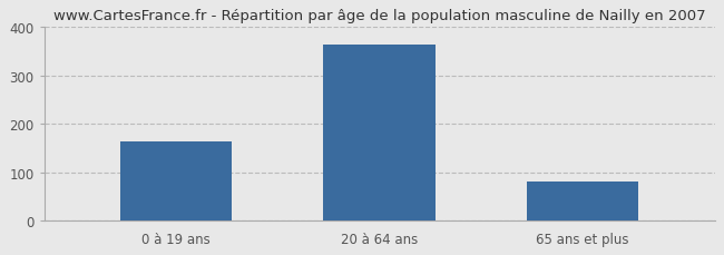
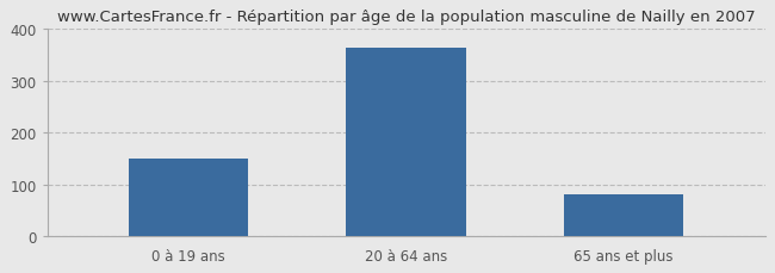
0 à 19 ans: 163 -> 150
